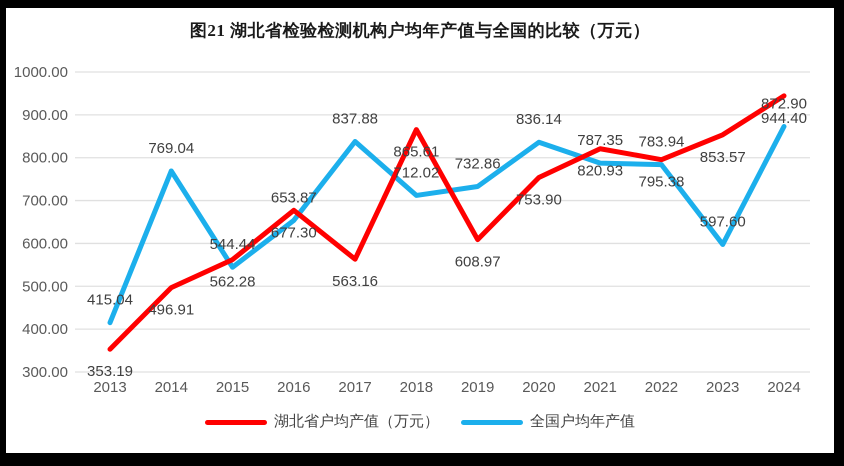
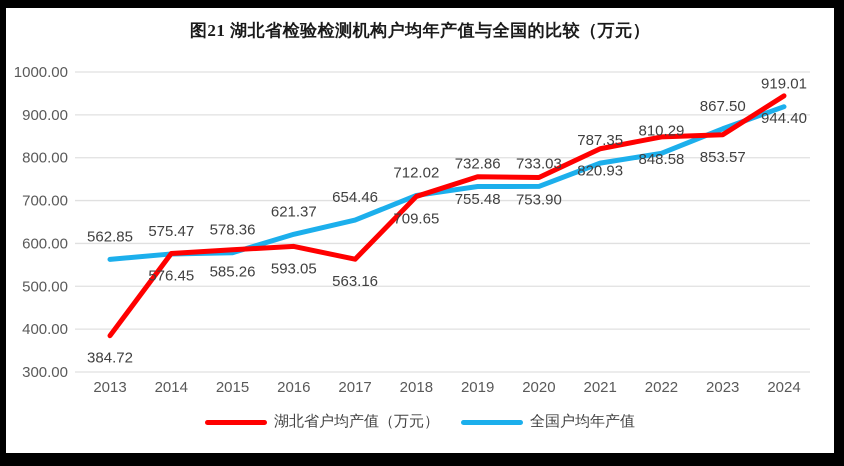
全国户均年产值/2013: 415.04 -> 562.85
湖北省户均产值（万元）/2013: 353.19 -> 384.72
全国户均年产值/2014: 769.04 -> 575.47
湖北省户均产值（万元）/2014: 496.91 -> 576.45
全国户均年产值/2015: 544.44 -> 578.36
湖北省户均产值（万元）/2015: 562.28 -> 585.26
全国户均年产值/2016: 653.87 -> 621.37
湖北省户均产值（万元）/2016: 677.30 -> 593.05
全国户均年产值/2017: 837.88 -> 654.46
湖北省户均产值（万元）/2018: 865.61 -> 709.65
湖北省户均产值（万元）/2019: 608.97 -> 755.48
全国户均年产值/2020: 836.14 -> 733.03
全国户均年产值/2022: 783.94 -> 810.29
湖北省户均产值（万元）/2022: 795.38 -> 848.58
全国户均年产值/2023: 597.60 -> 867.50
全国户均年产值/2024: 872.90 -> 919.01
